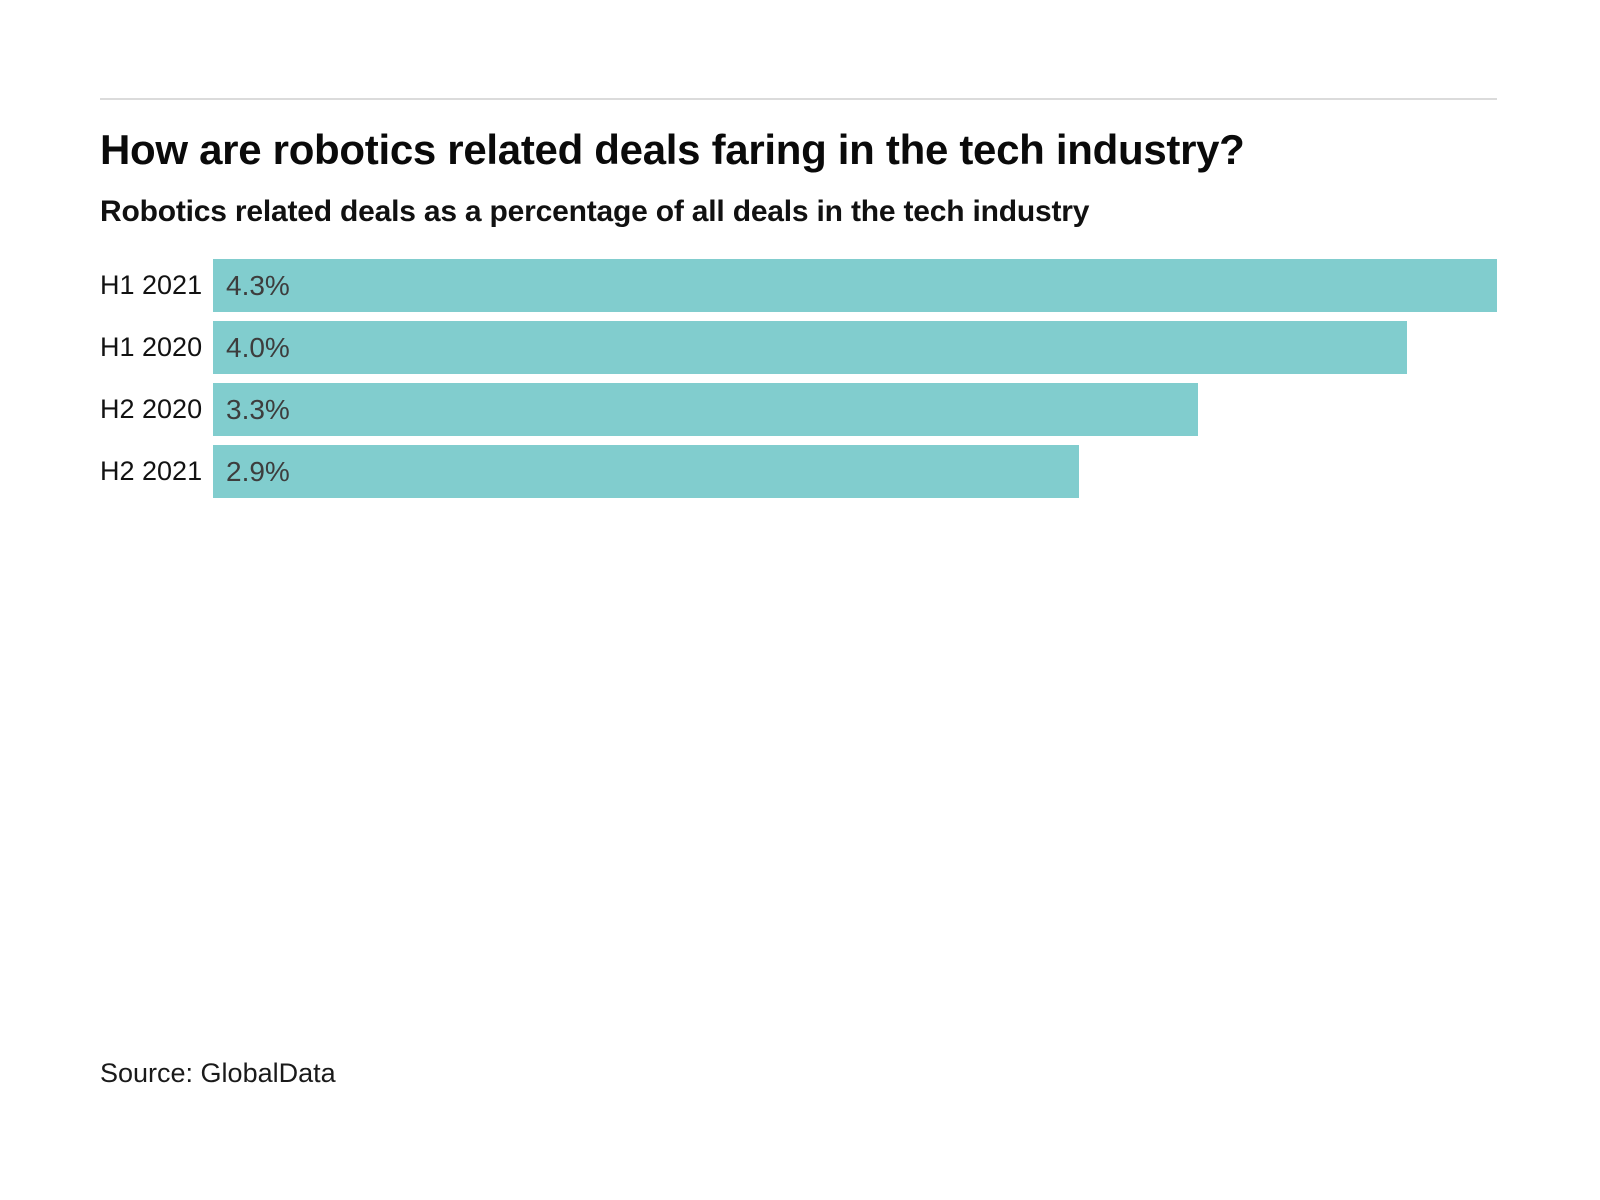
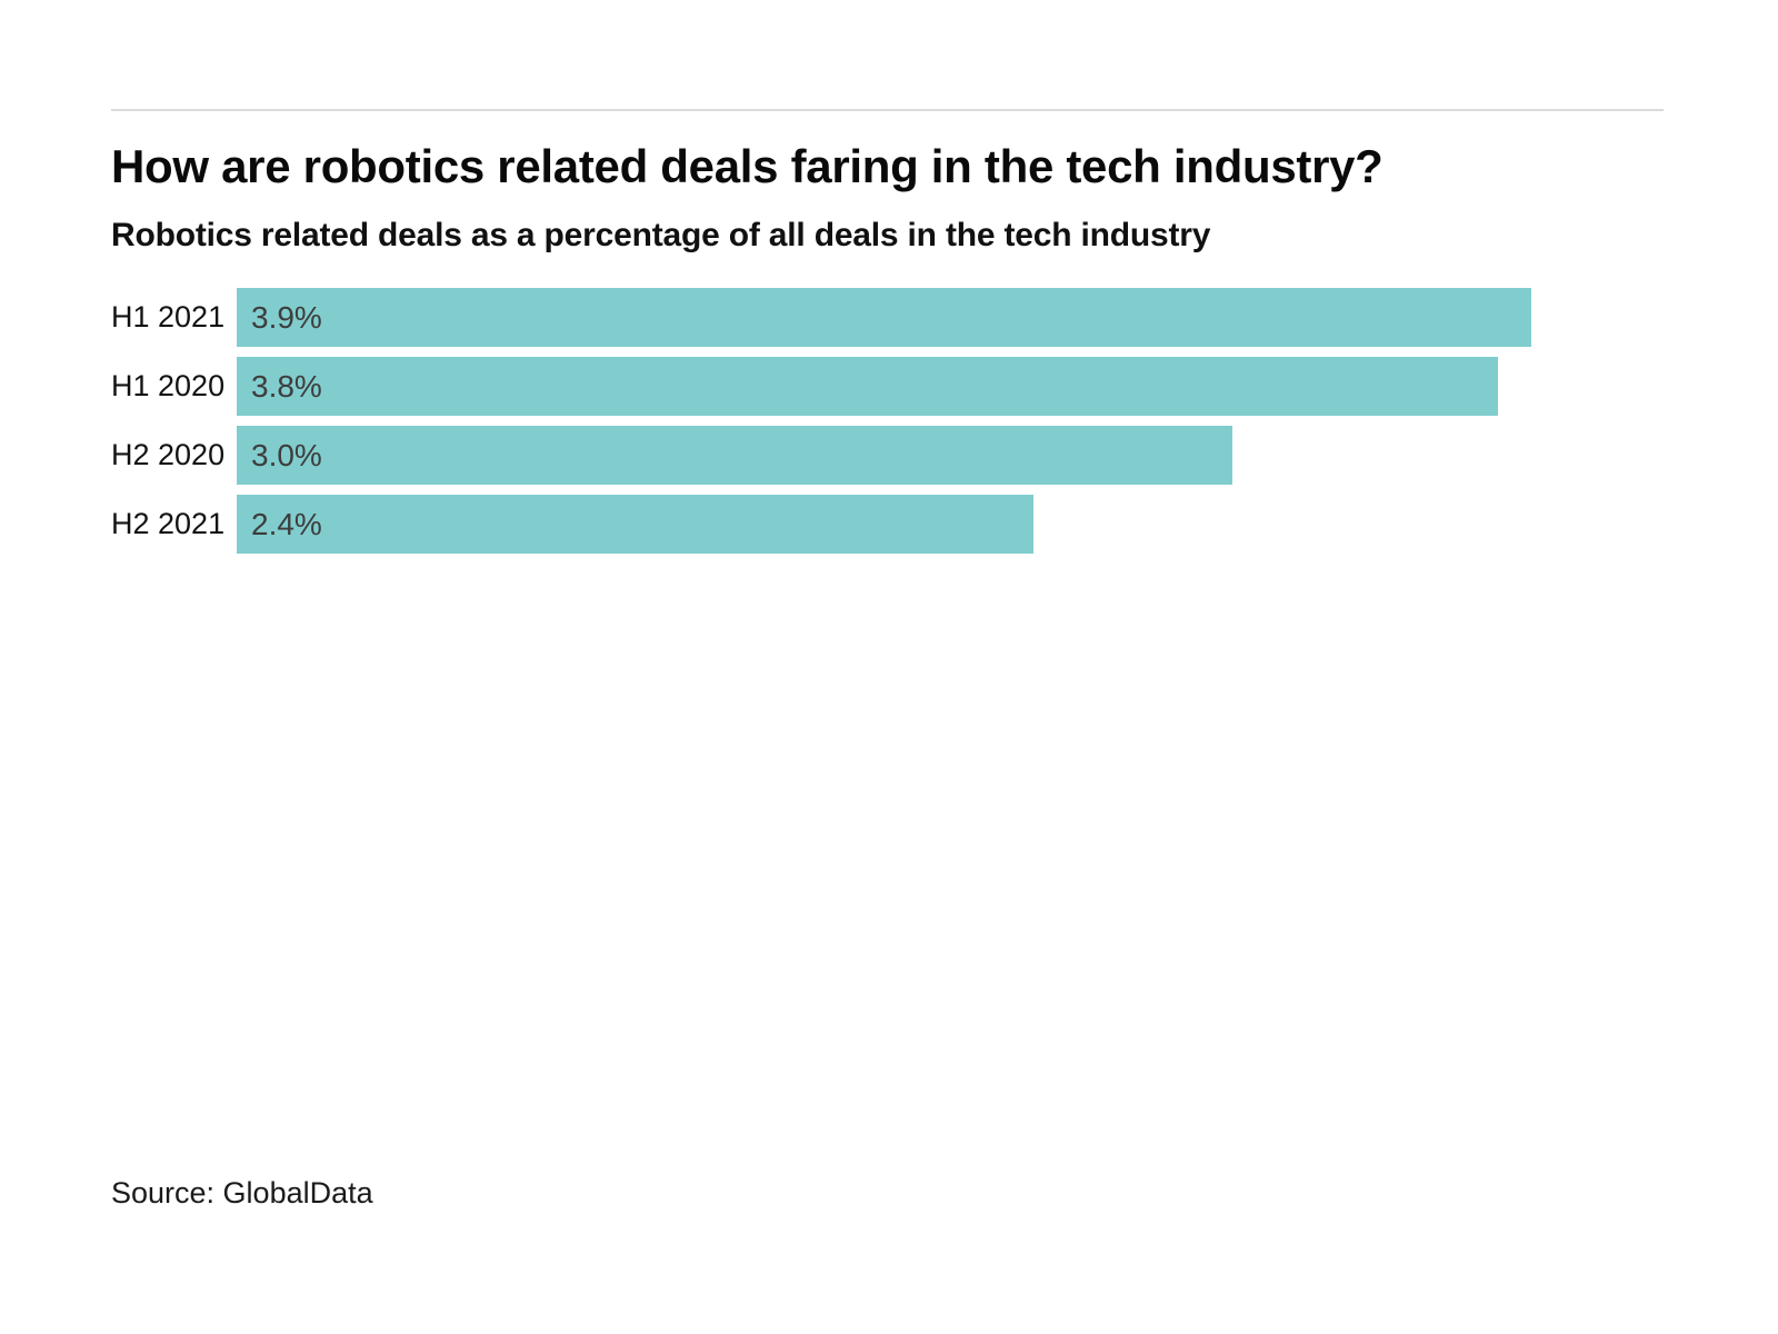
H1 2021: 4.3% -> 3.9%
H1 2020: 4.0% -> 3.8%
H2 2020: 3.3% -> 3.0%
H2 2021: 2.9% -> 2.4%
